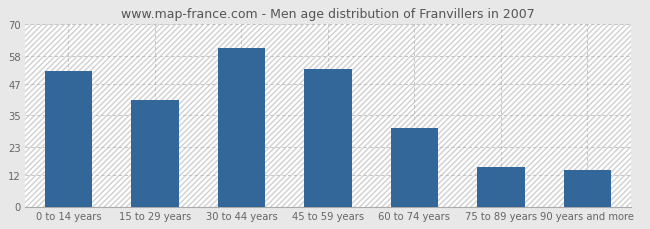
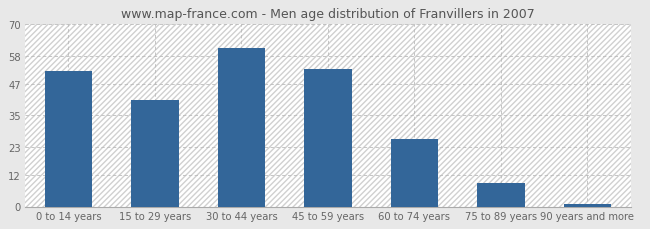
60 to 74 years: 30 -> 26
75 to 89 years: 15 -> 9
90 years and more: 14 -> 1
